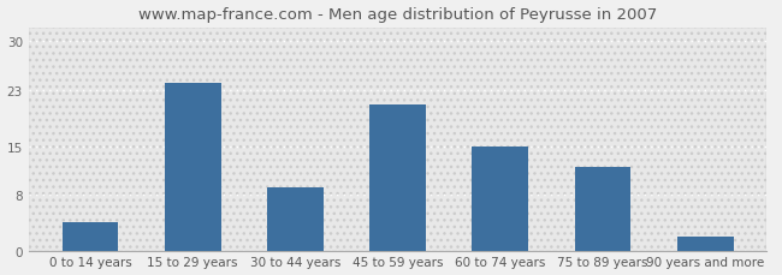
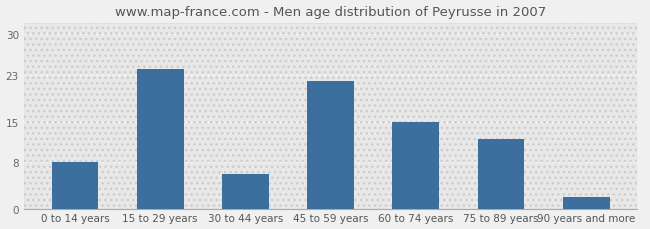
0 to 14 years: 4 -> 8
30 to 44 years: 9 -> 6
45 to 59 years: 21 -> 22
